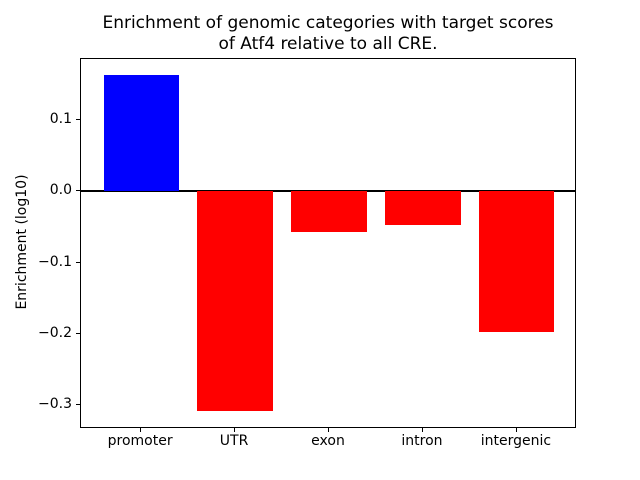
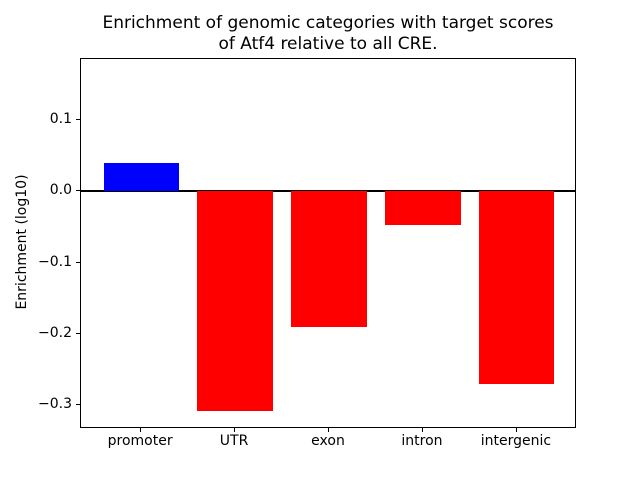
promoter: 0.16 -> 0.04
exon: -0.06 -> -0.19
intergenic: -0.20 -> -0.27
